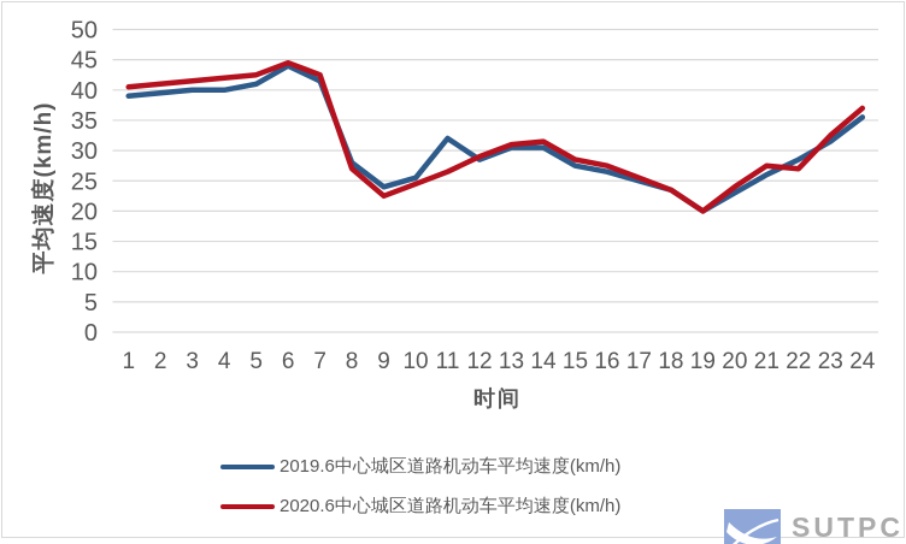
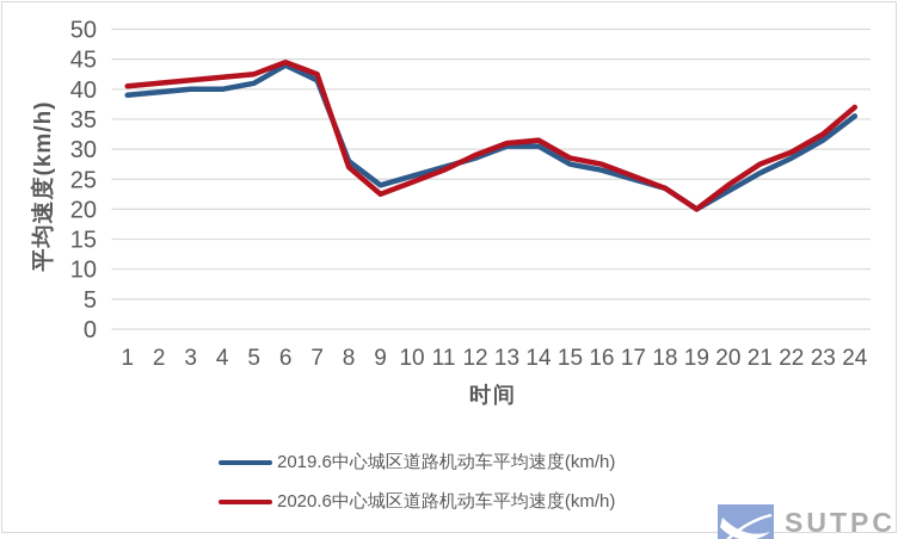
2019.6中心城区道路机动车平均速度(km/h)/11: 32 -> 27
2020.6中心城区道路机动车平均速度(km/h)/22: 27 -> 30
